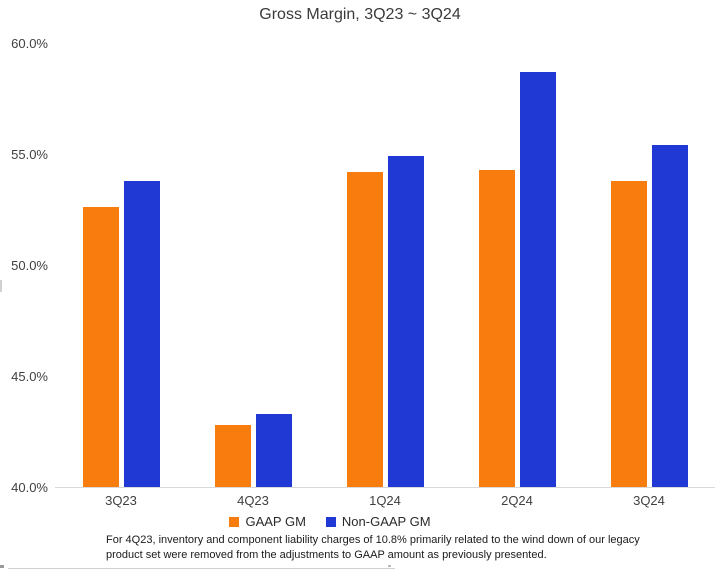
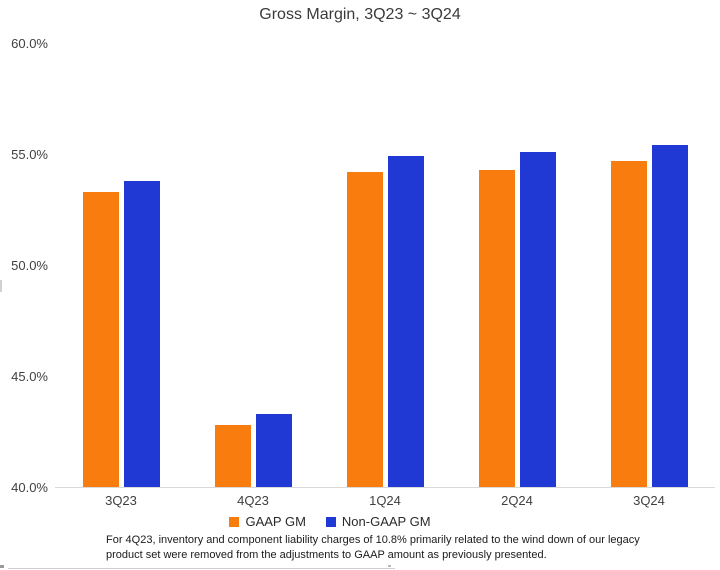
GAAP GM/3Q23: 52.6% -> 53.3%
Non-GAAP GM/2Q24: 58.7% -> 55.1%
GAAP GM/3Q24: 53.8% -> 54.7%
